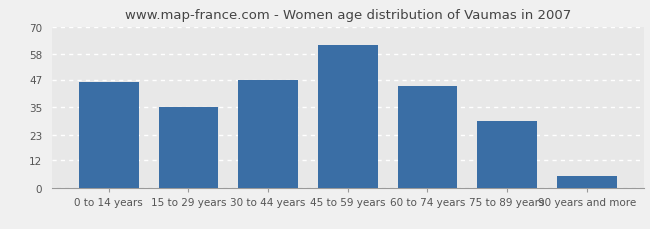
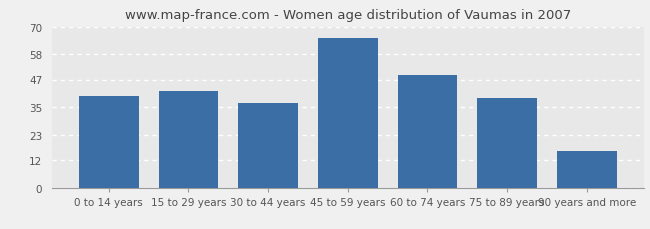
0 to 14 years: 46 -> 40
15 to 29 years: 35 -> 42
30 to 44 years: 47 -> 37
45 to 59 years: 62 -> 65
60 to 74 years: 44 -> 49
75 to 89 years: 29 -> 39
90 years and more: 5 -> 16
